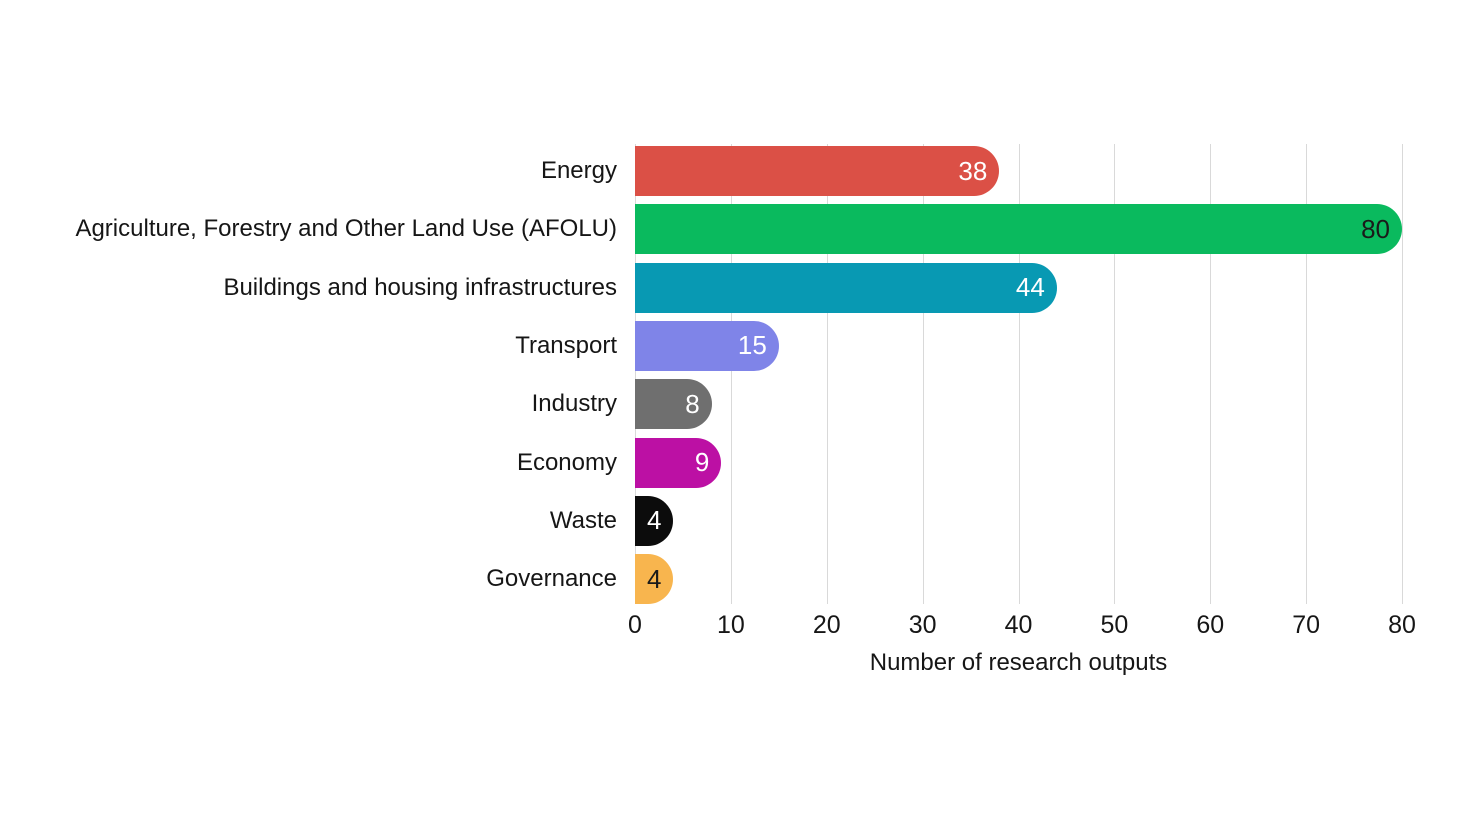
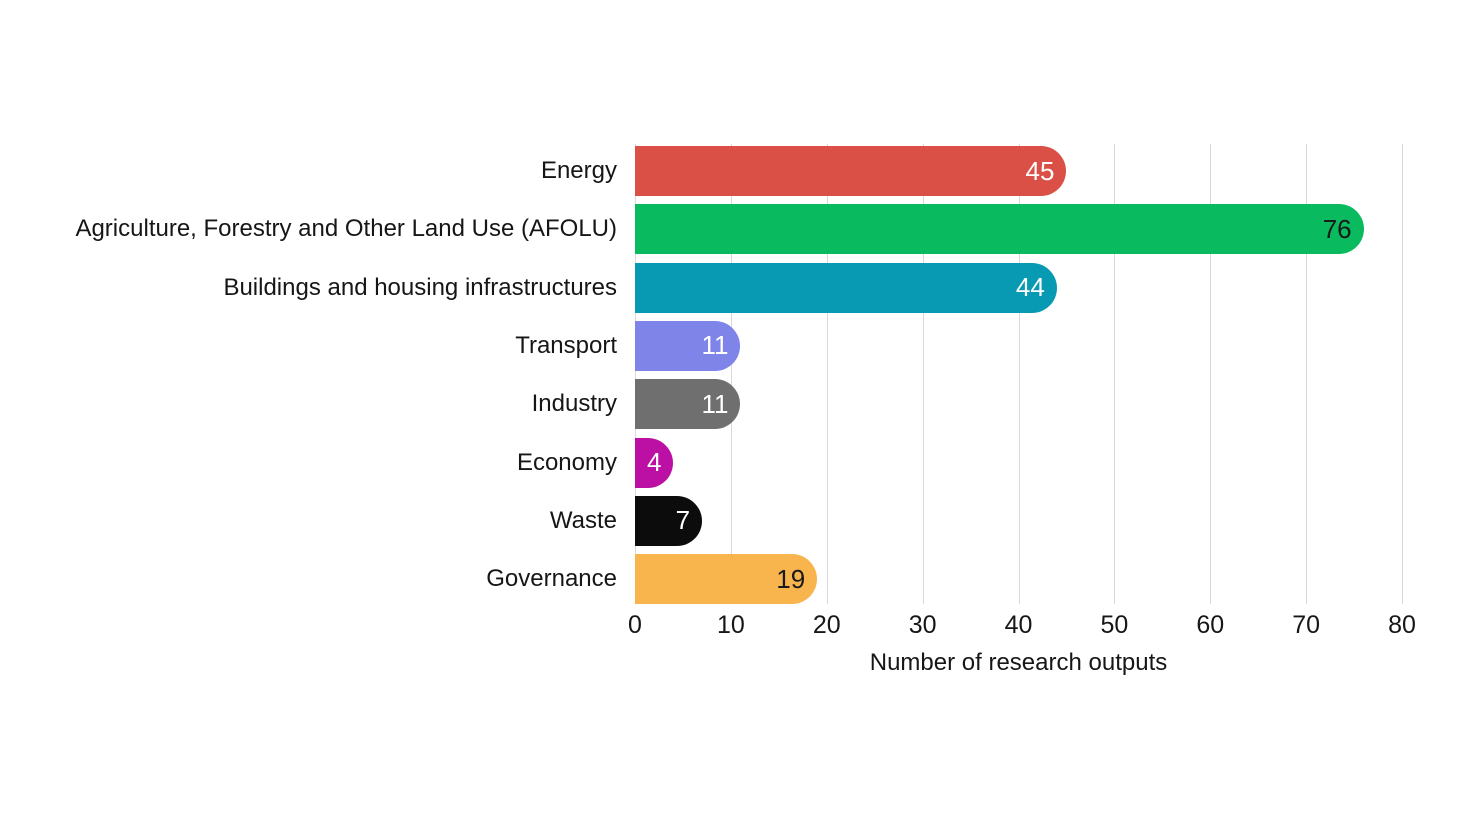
Energy: 38 -> 45
Agriculture, Forestry and Other Land Use (AFOLU): 80 -> 76
Transport: 15 -> 11
Industry: 8 -> 11
Economy: 9 -> 4
Waste: 4 -> 7
Governance: 4 -> 19
